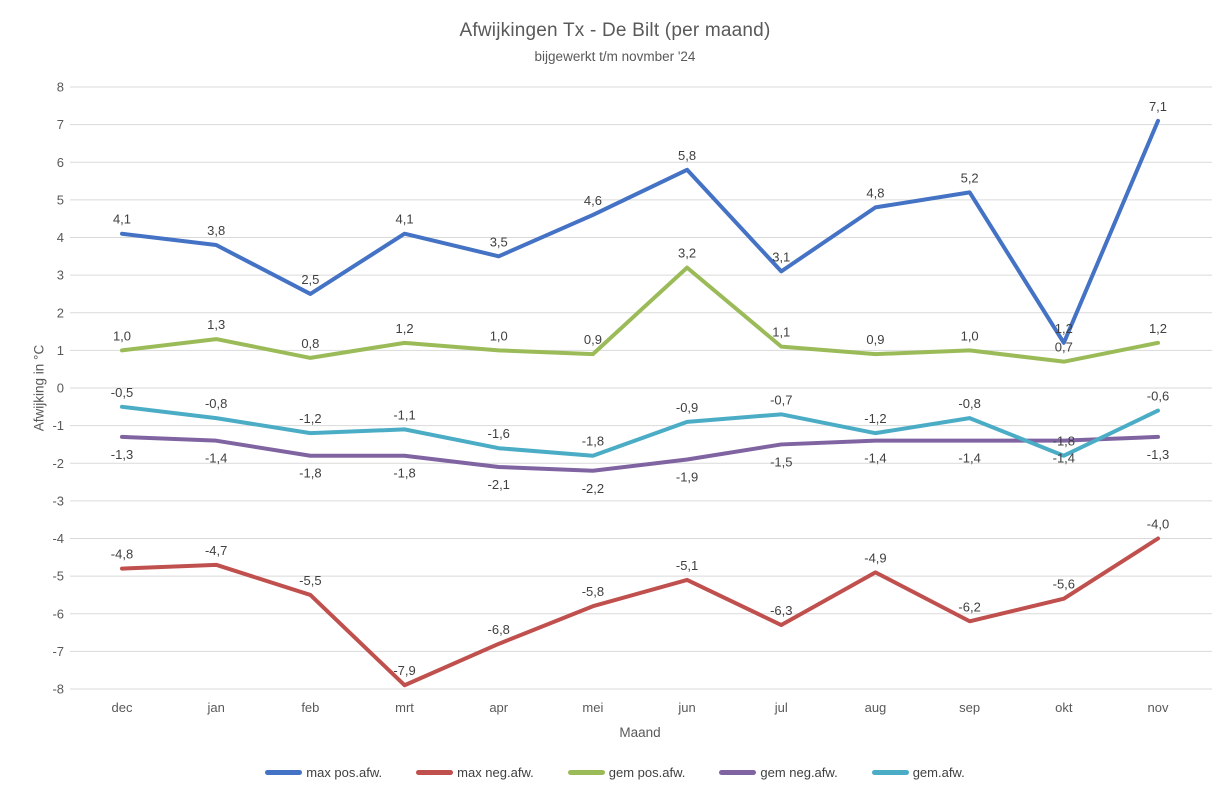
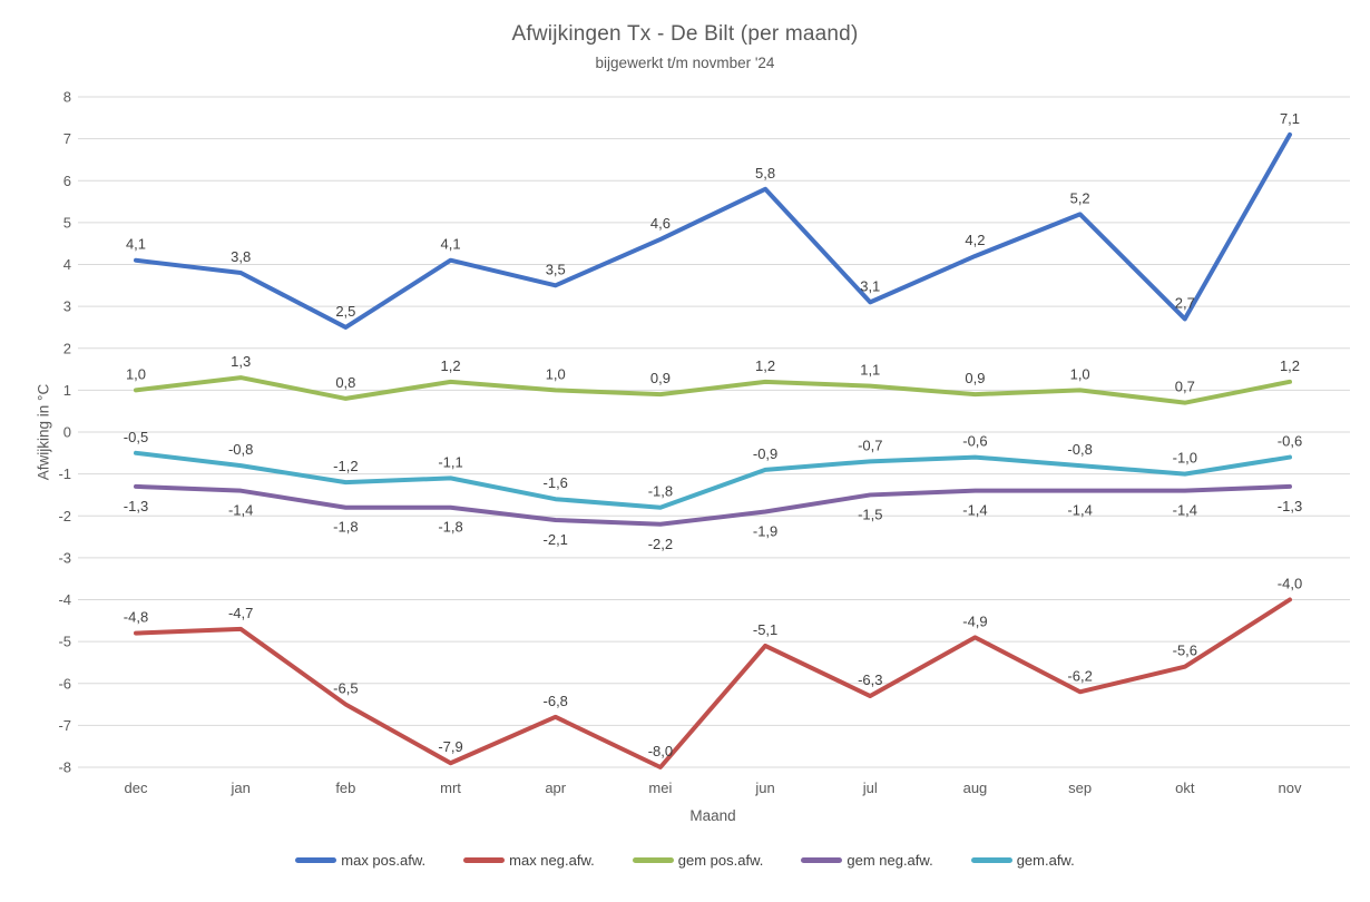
max neg.afw./feb: -5,5 -> -6,5
max neg.afw./mei: -5,8 -> -8,0
gem pos.afw./jun: 3,2 -> 1,2
max pos.afw./aug: 4,8 -> 4,2
gem.afw./aug: -1,2 -> -0,6
max pos.afw./okt: 1,2 -> 2,7
gem.afw./okt: -1,8 -> -1,0
